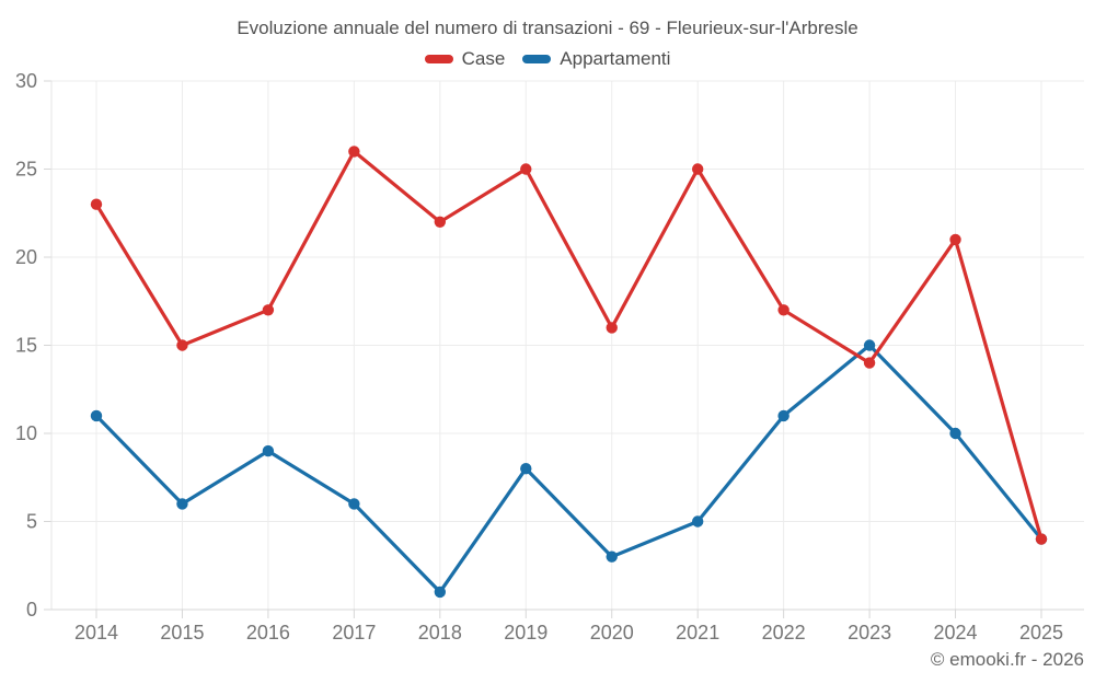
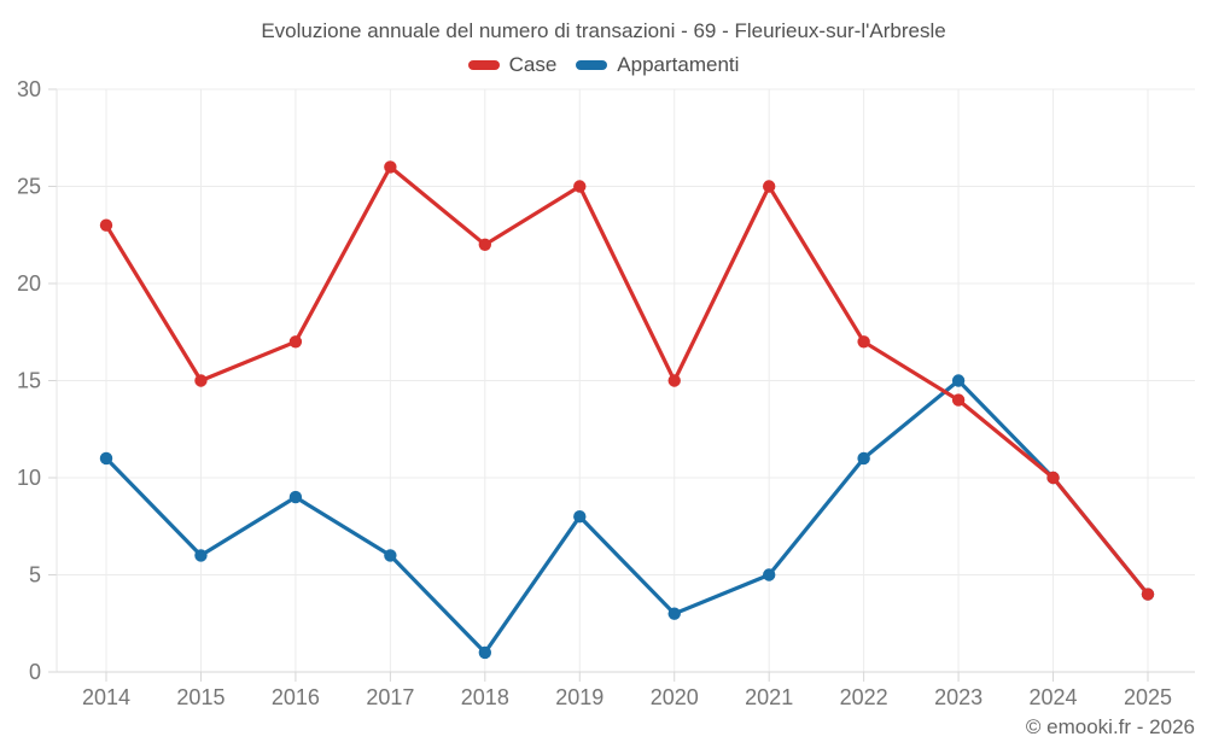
Case/2020: 16 -> 15
Case/2024: 21 -> 10
